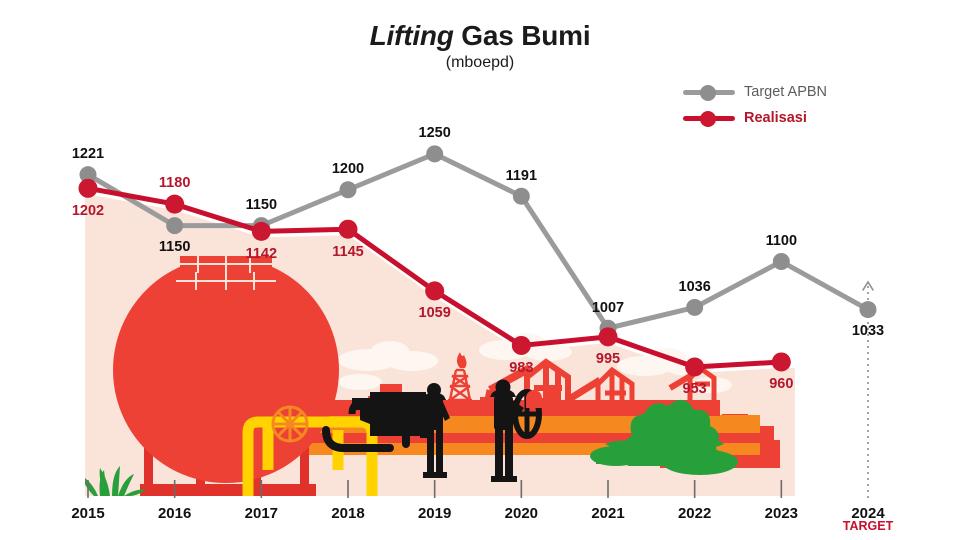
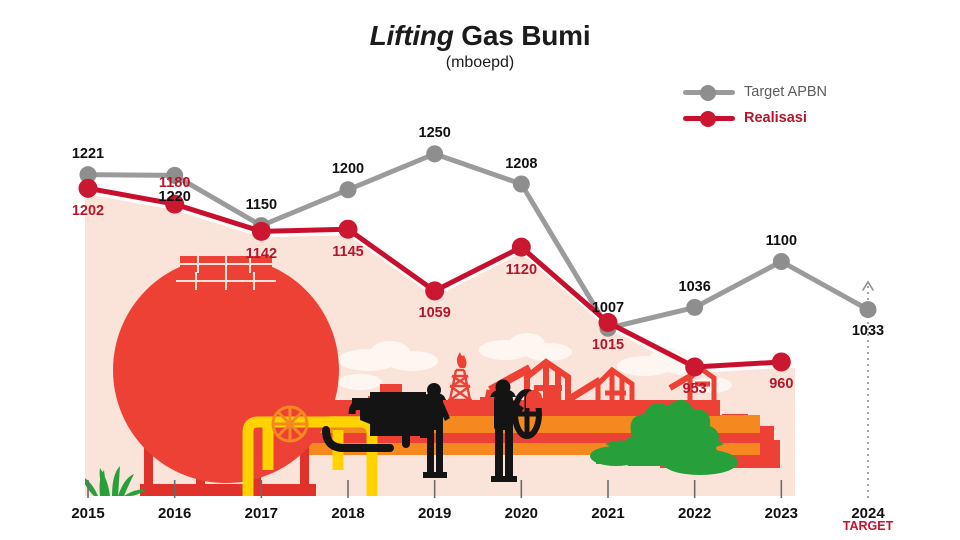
Target APBN/2016: 1150 -> 1220
Target APBN/2020: 1191 -> 1208
Realisasi/2020: 983 -> 1120
Realisasi/2021: 995 -> 1015
